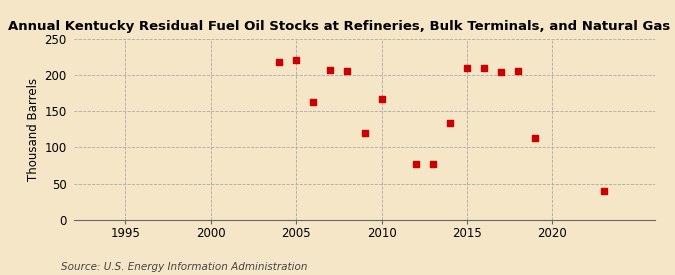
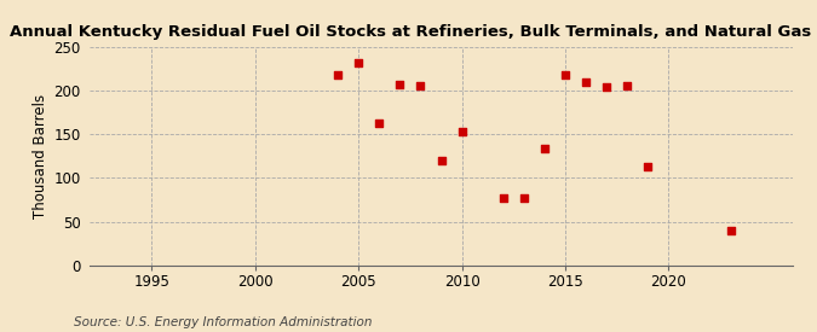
2005: 220 -> 231
2010: 166 -> 153
2015: 210 -> 218
